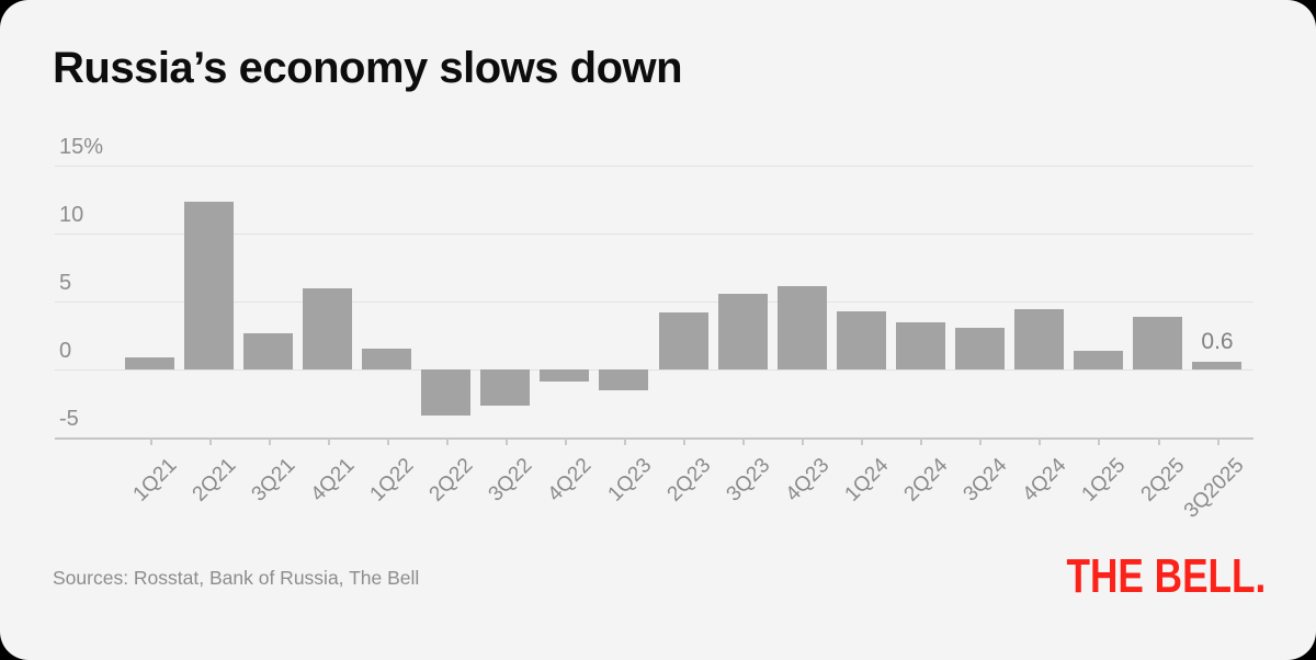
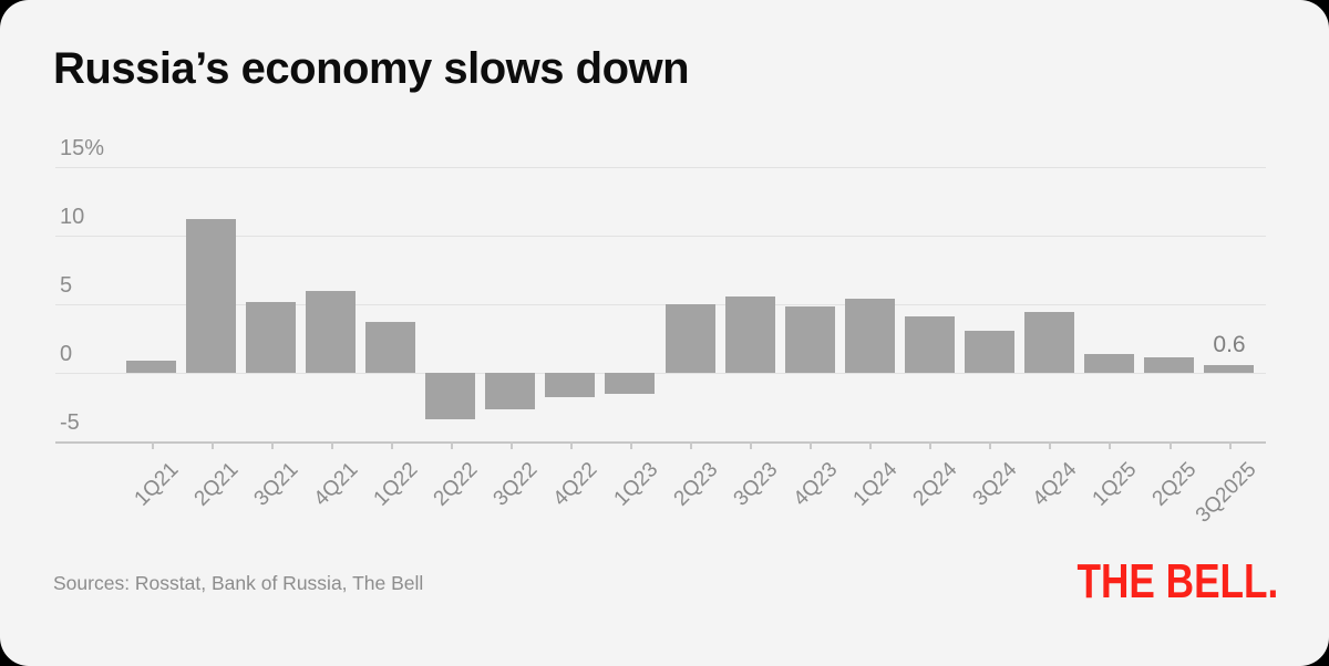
2Q21: 12.3% -> 11.2%
3Q21: 2.7% -> 5.2%
1Q22: 1.5% -> 3.7%
4Q22: -0.9% -> -1.8%
2Q23: 4.2% -> 5.0%
4Q23: 6.1% -> 4.8%
1Q24: 4.3% -> 5.4%
2Q24: 3.5% -> 4.1%
2Q25: 3.9% -> 1.1%
